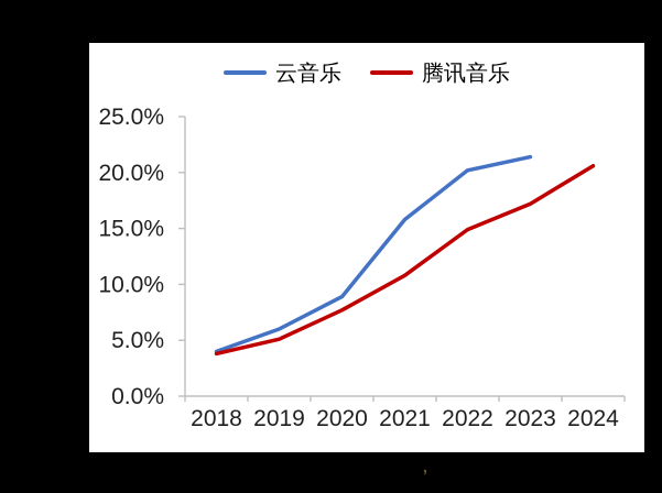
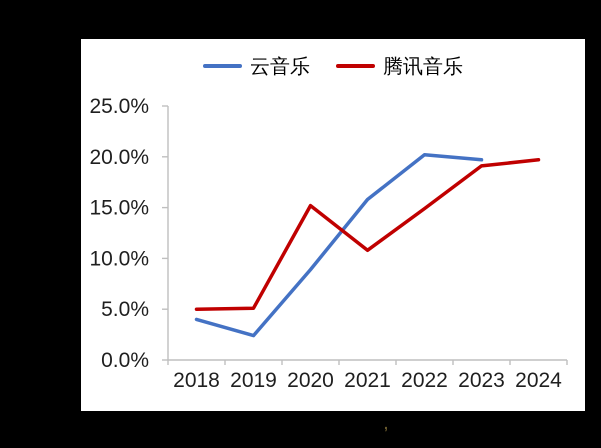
腾讯音乐/2018: 3.8% -> 5.0%
云音乐/2019: 6.0% -> 2.4%
腾讯音乐/2020: 7.7% -> 15.2%
云音乐/2023: 21.4% -> 19.7%
腾讯音乐/2023: 17.2% -> 19.1%
腾讯音乐/2024: 20.6% -> 19.7%
